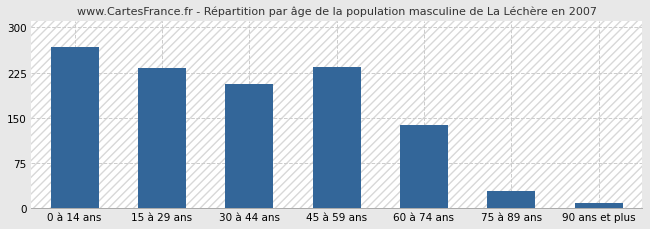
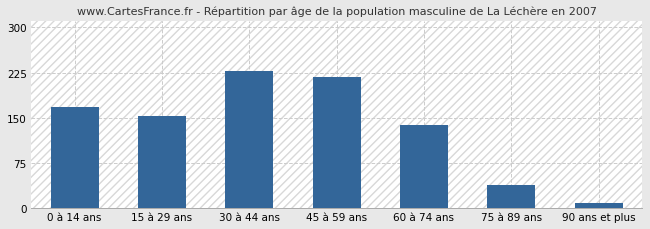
0 à 14 ans: 268 -> 168
15 à 29 ans: 232 -> 153
30 à 44 ans: 206 -> 228
45 à 59 ans: 234 -> 218
75 à 89 ans: 28 -> 38
